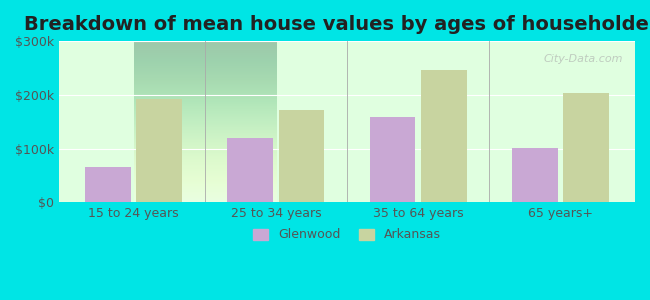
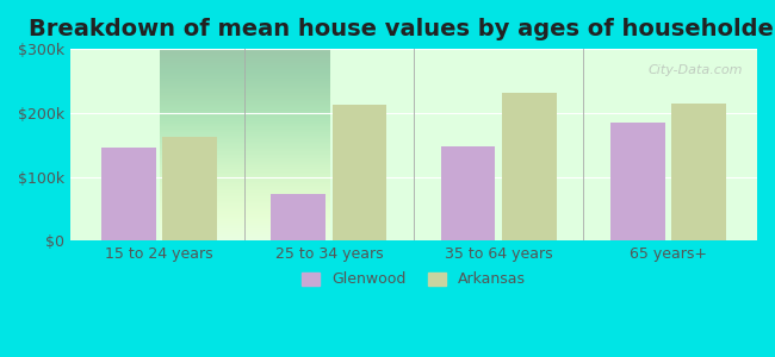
Glenwood/15 to 24 years: $66k -> $145k
Arkansas/15 to 24 years: $192k -> $163k
Glenwood/25 to 34 years: $120k -> $73k
Arkansas/25 to 34 years: $172k -> $213k
Glenwood/35 to 64 years: $158k -> $148k
Arkansas/35 to 64 years: $246k -> $232k
Glenwood/65 years+: $102k -> $185k
Arkansas/65 years+: $204k -> $215k
